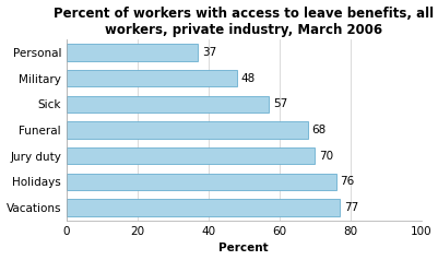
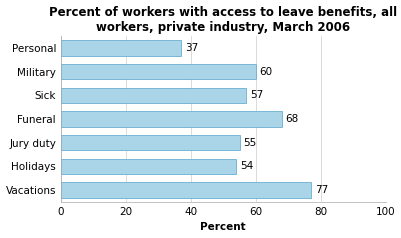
Military: 48 -> 60
Jury duty: 70 -> 55
Holidays: 76 -> 54
